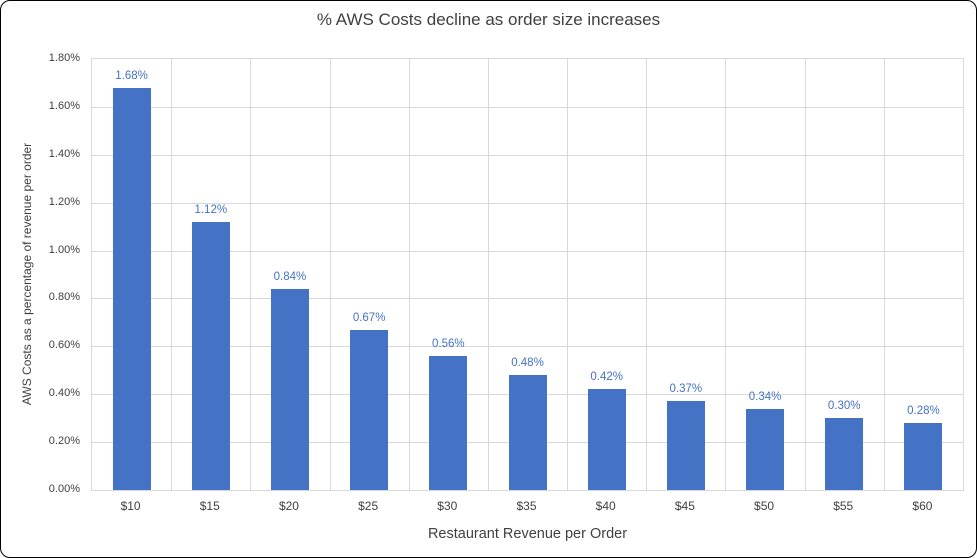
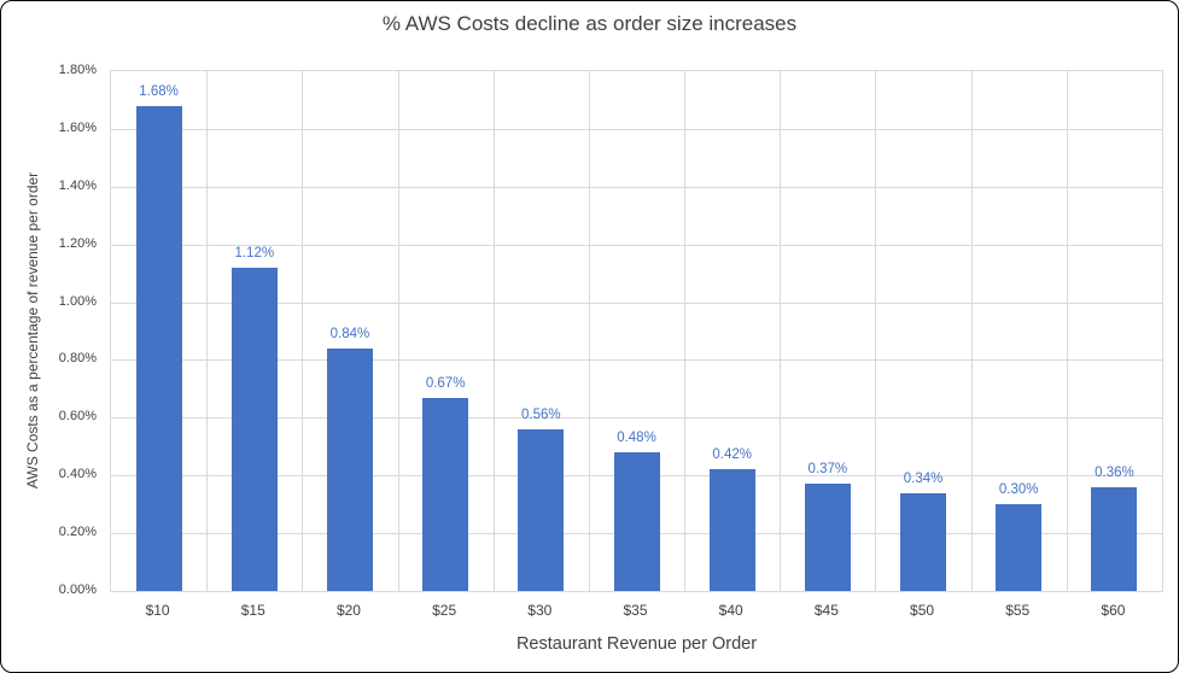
$60: 0.28% -> 0.36%
